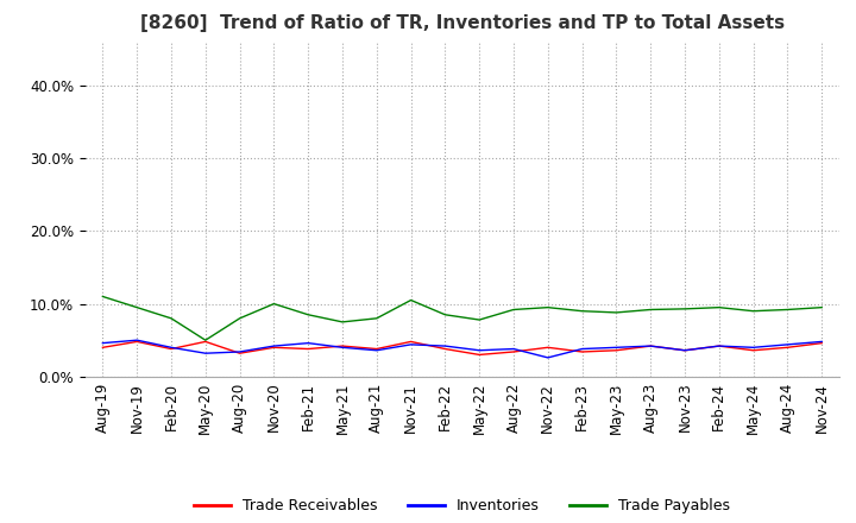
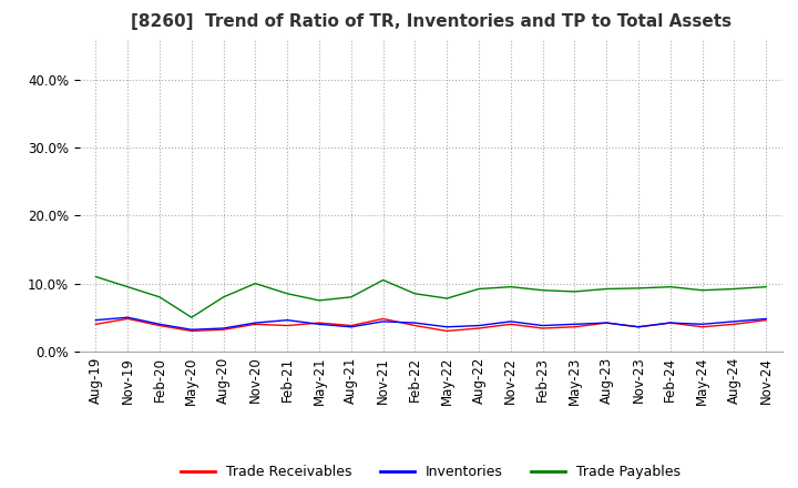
Trade Receivables/May-20: 4.8% -> 3.0%
Inventories/Nov-22: 2.6% -> 4.4%
